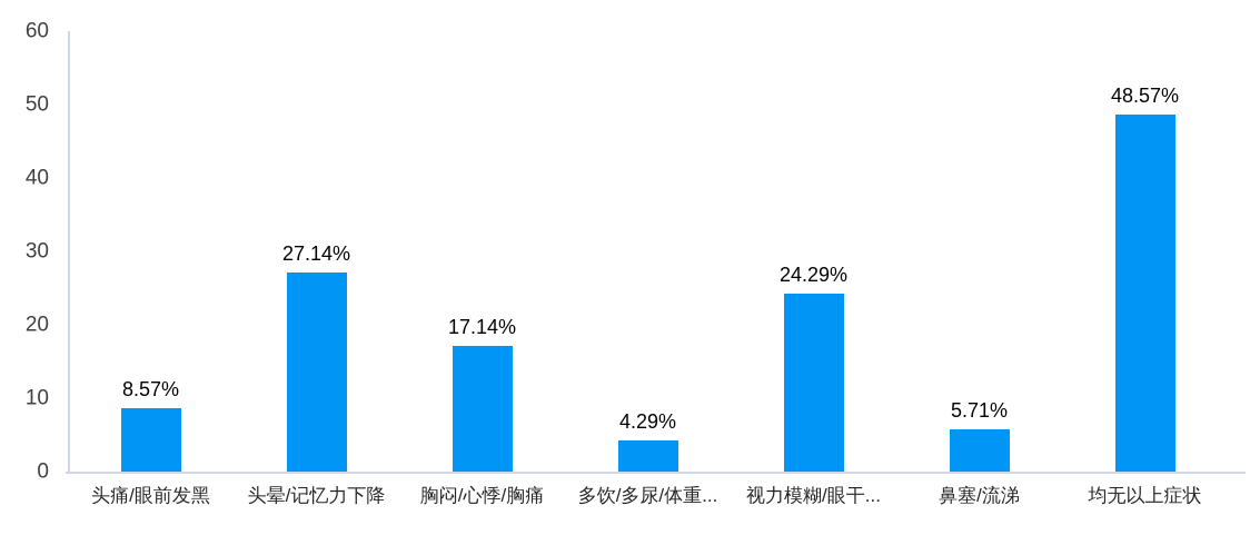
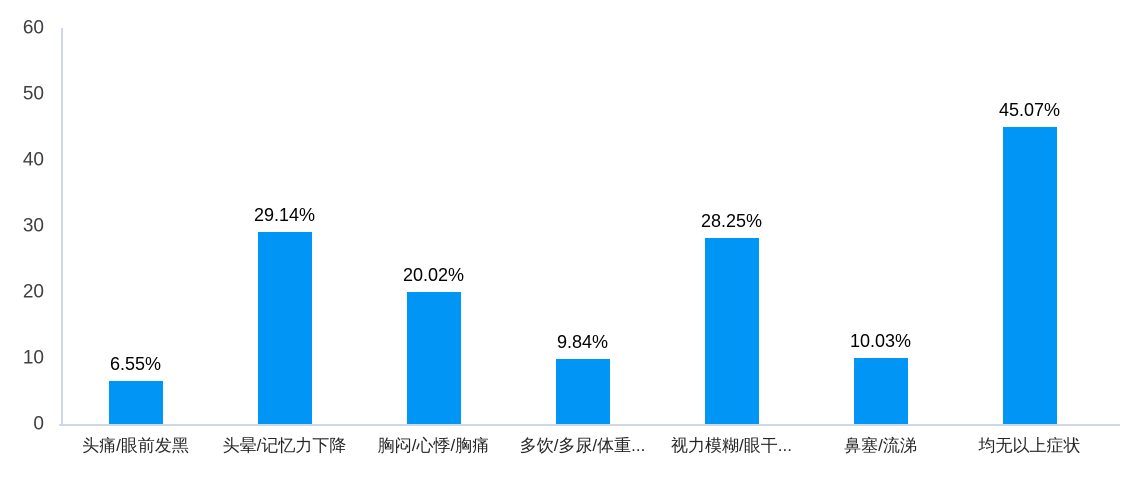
头痛/眼前发黑: 8.57% -> 6.55%
头晕/记忆力下降: 27.14% -> 29.14%
胸闷/心悸/胸痛: 17.14% -> 20.02%
多饮/多尿/体重...: 4.29% -> 9.84%
视力模糊/眼干...: 24.29% -> 28.25%
鼻塞/流涕: 5.71% -> 10.03%
均无以上症状: 48.57% -> 45.07%
